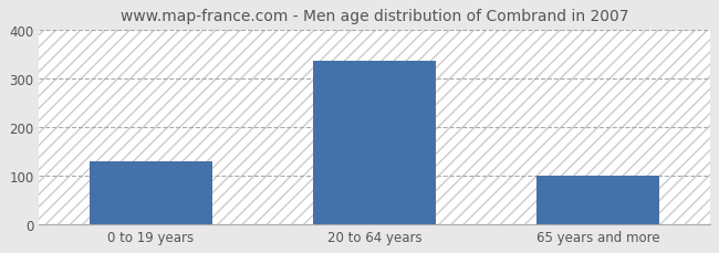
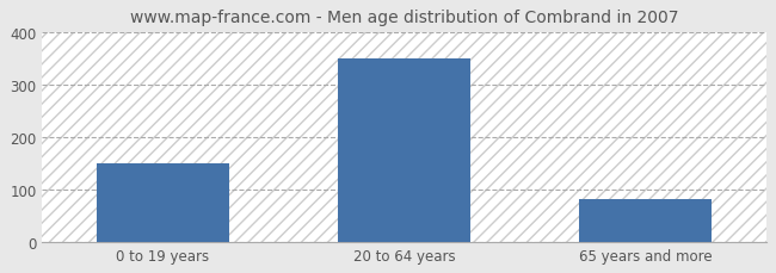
0 to 19 years: 130 -> 150
20 to 64 years: 335 -> 350
65 years and more: 100 -> 82
